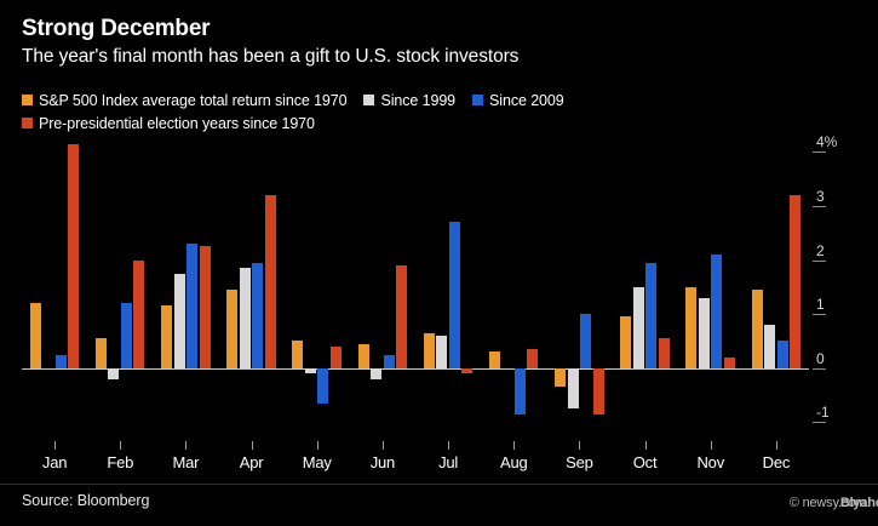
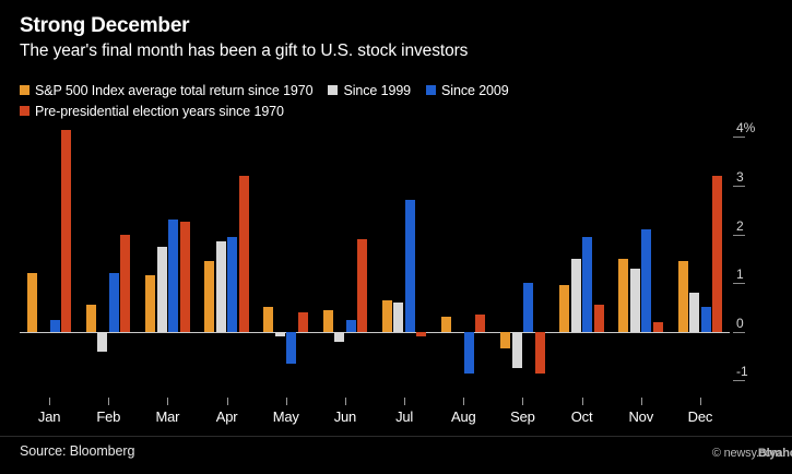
Since 1999/Feb: -0.2% -> -0.4%
